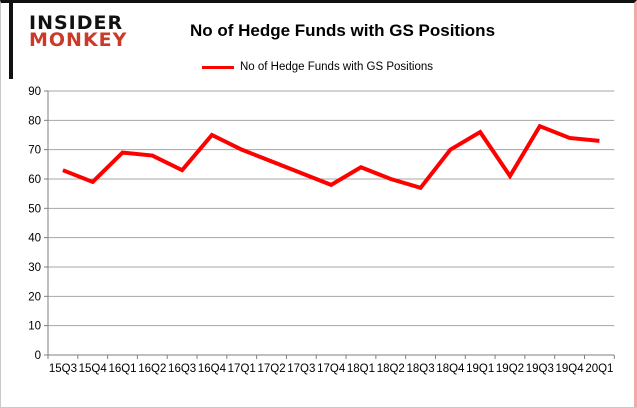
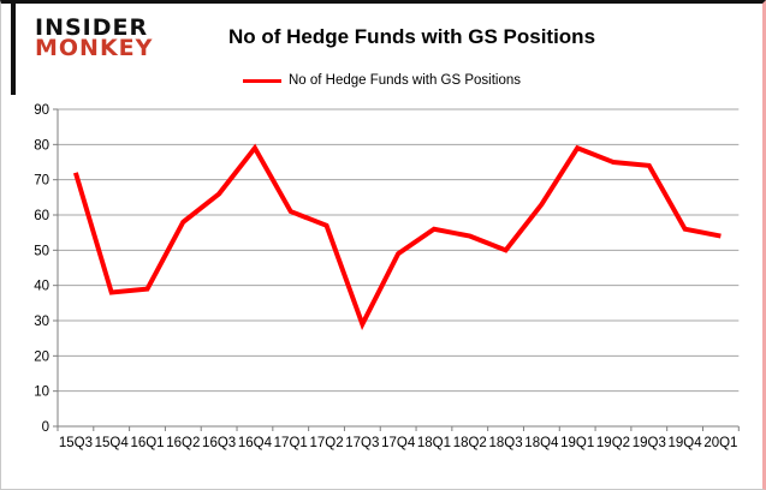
15Q3: 63 -> 72
15Q4: 59 -> 38
16Q1: 69 -> 39
16Q2: 68 -> 58
16Q3: 63 -> 66
16Q4: 75 -> 79
17Q1: 70 -> 61
17Q2: 66 -> 57
17Q3: 62 -> 29
17Q4: 58 -> 49
18Q1: 64 -> 56
18Q2: 60 -> 54
18Q3: 57 -> 50
18Q4: 70 -> 63
19Q1: 76 -> 79
19Q2: 61 -> 75
19Q3: 78 -> 74
19Q4: 74 -> 56
20Q1: 73 -> 54
